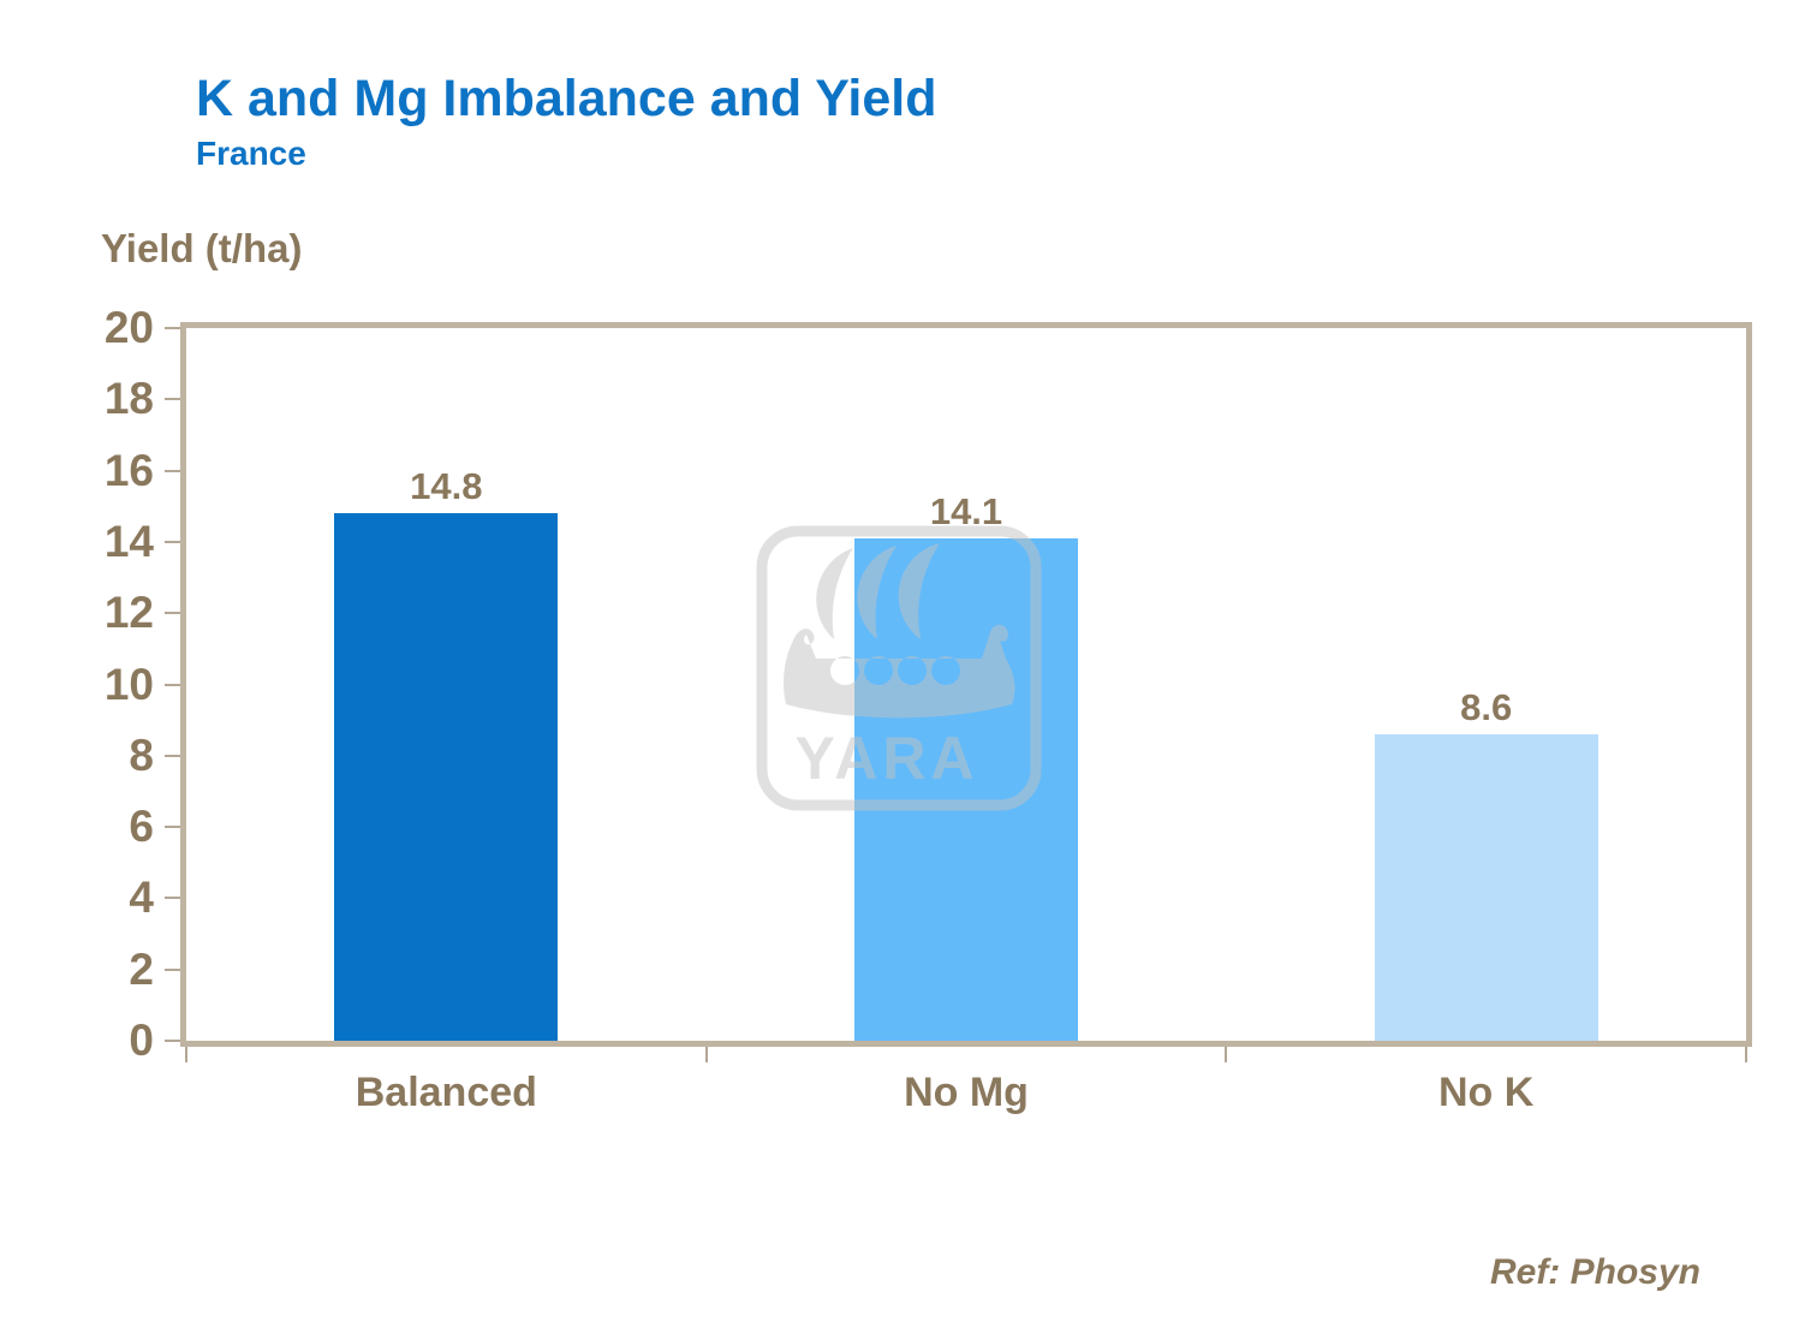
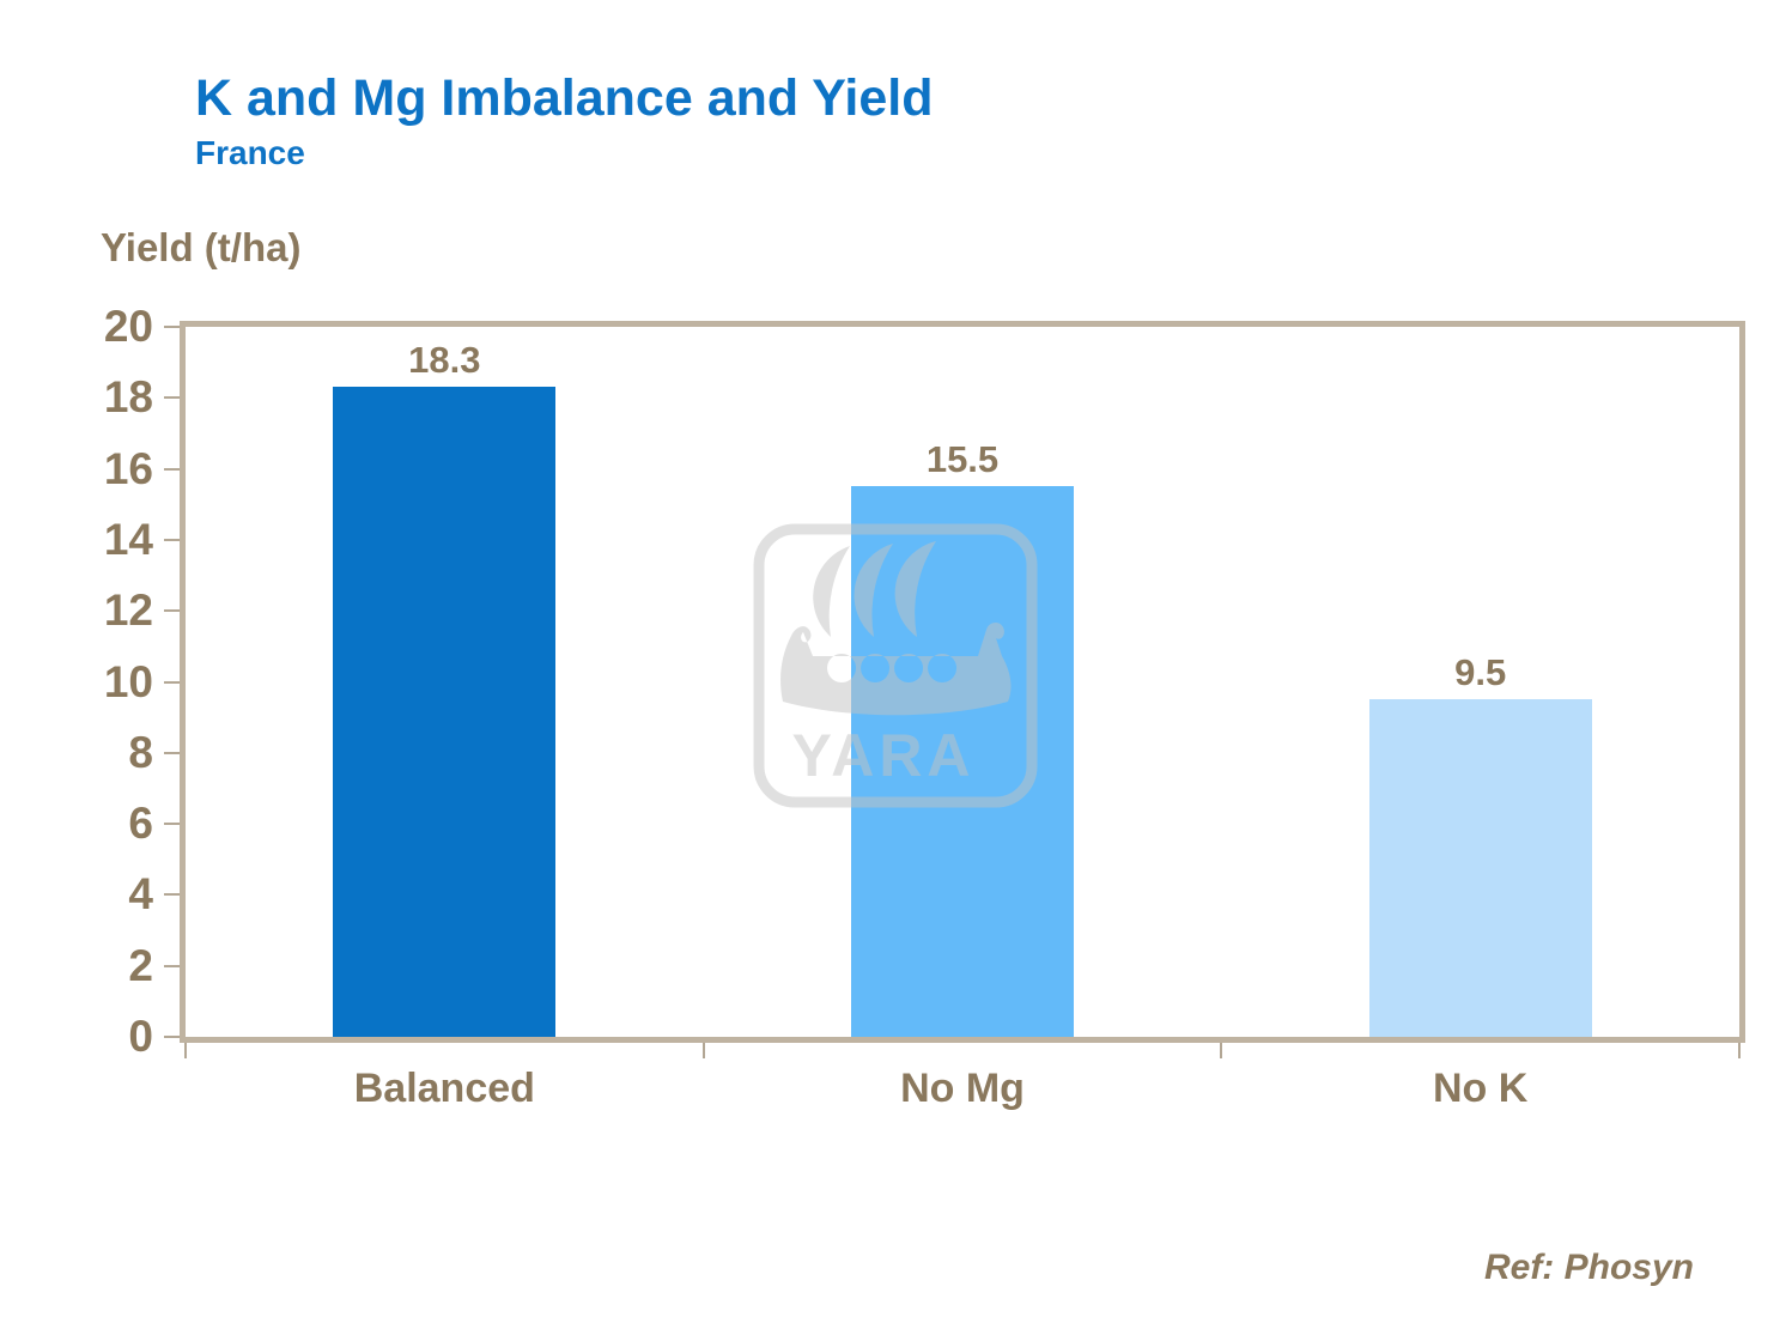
Balanced: 14.8 -> 18.3
No Mg: 14.1 -> 15.5
No K: 8.6 -> 9.5
